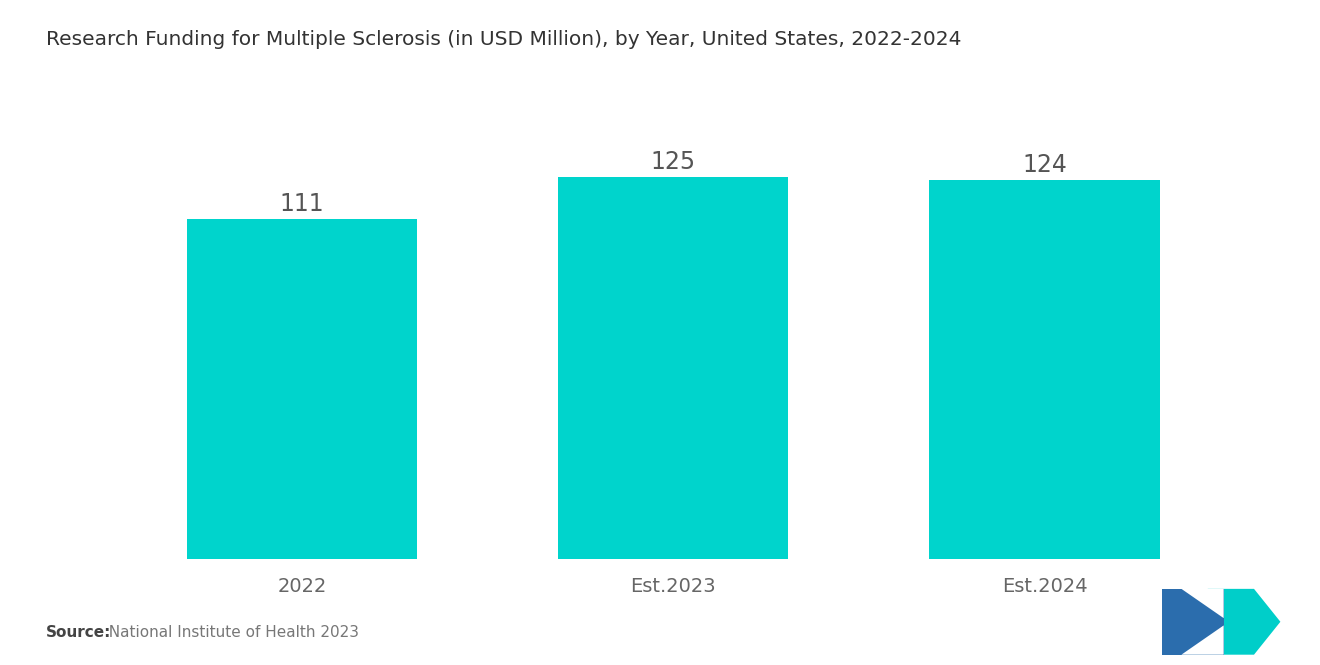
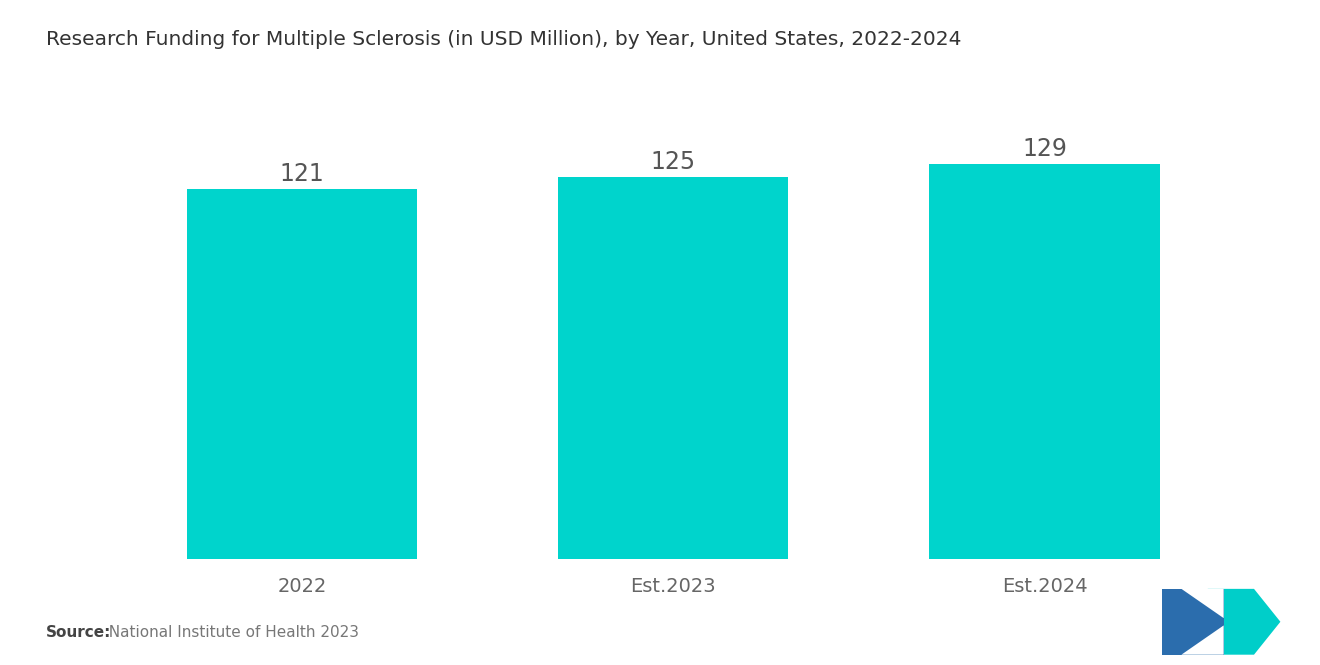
2022: 111 -> 121
Est.2024: 124 -> 129
